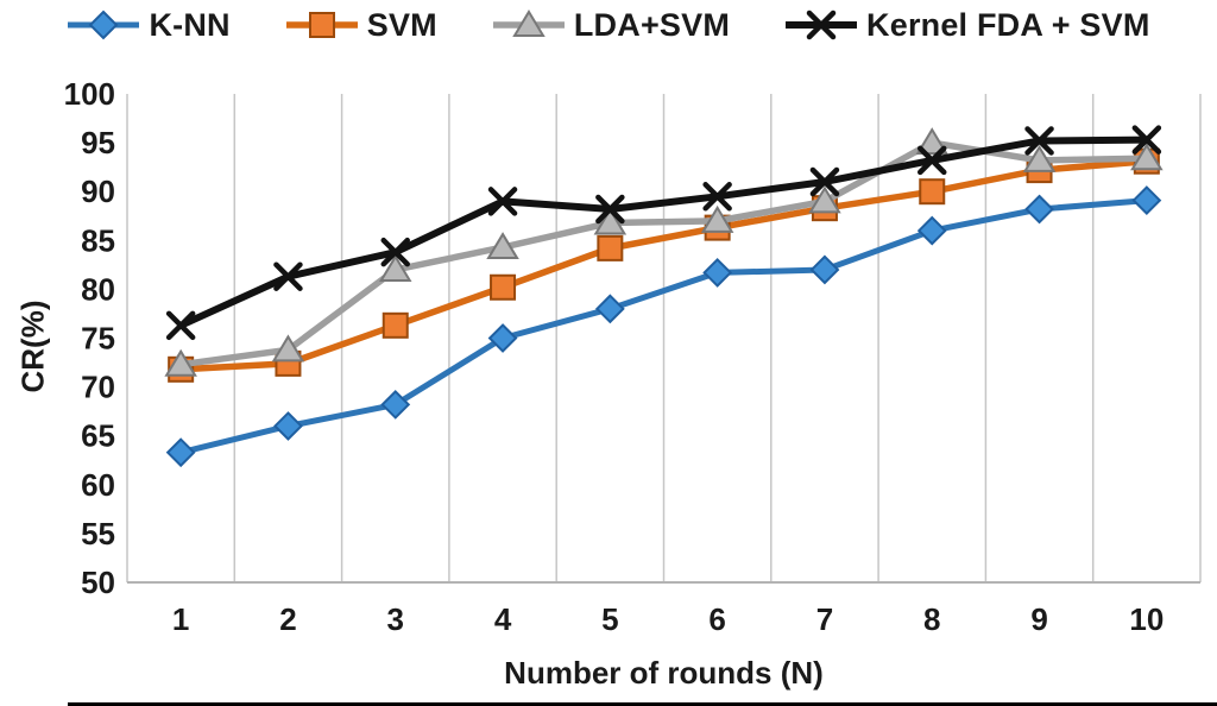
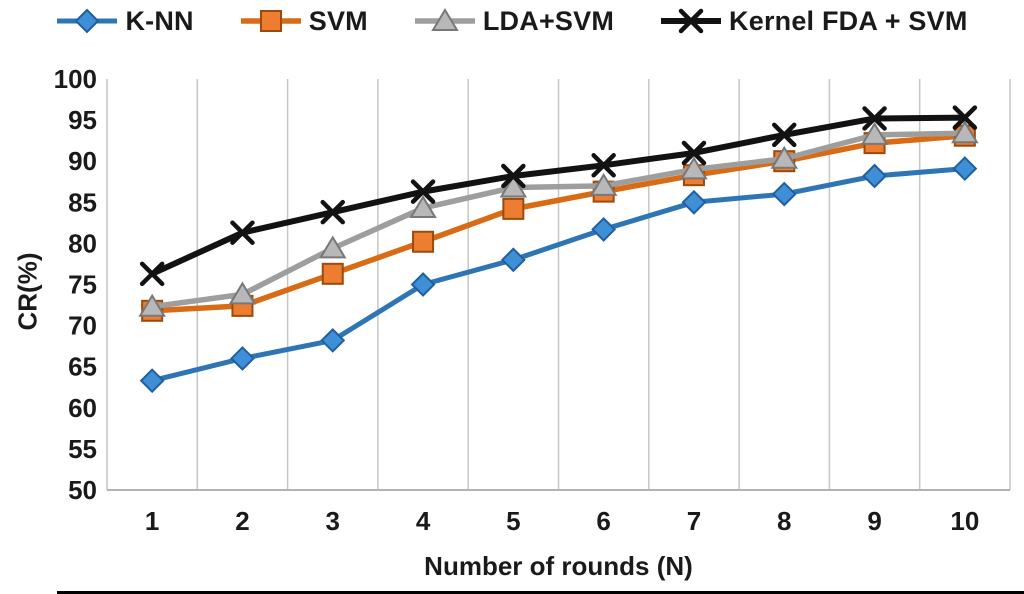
LDA+SVM/3: 82 -> 79
Kernel FDA + SVM/4: 89 -> 86
K-NN/7: 82 -> 85
LDA+SVM/8: 95 -> 90
